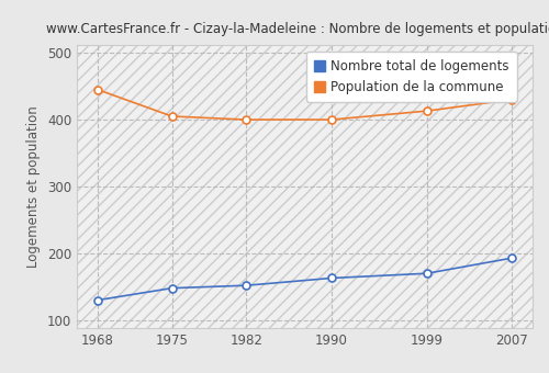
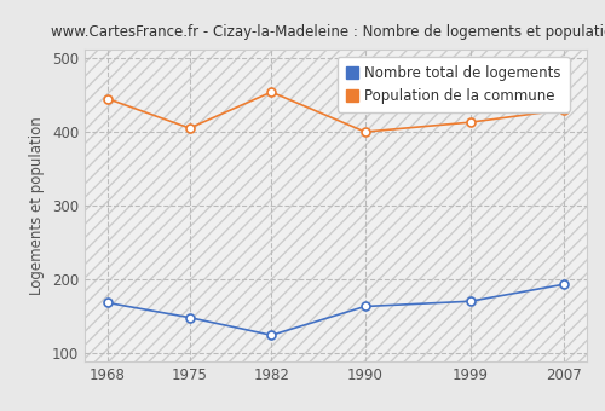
Nombre total de logements/1968: 130 -> 168
Nombre total de logements/1982: 152 -> 124
Population de la commune/1982: 400 -> 454
